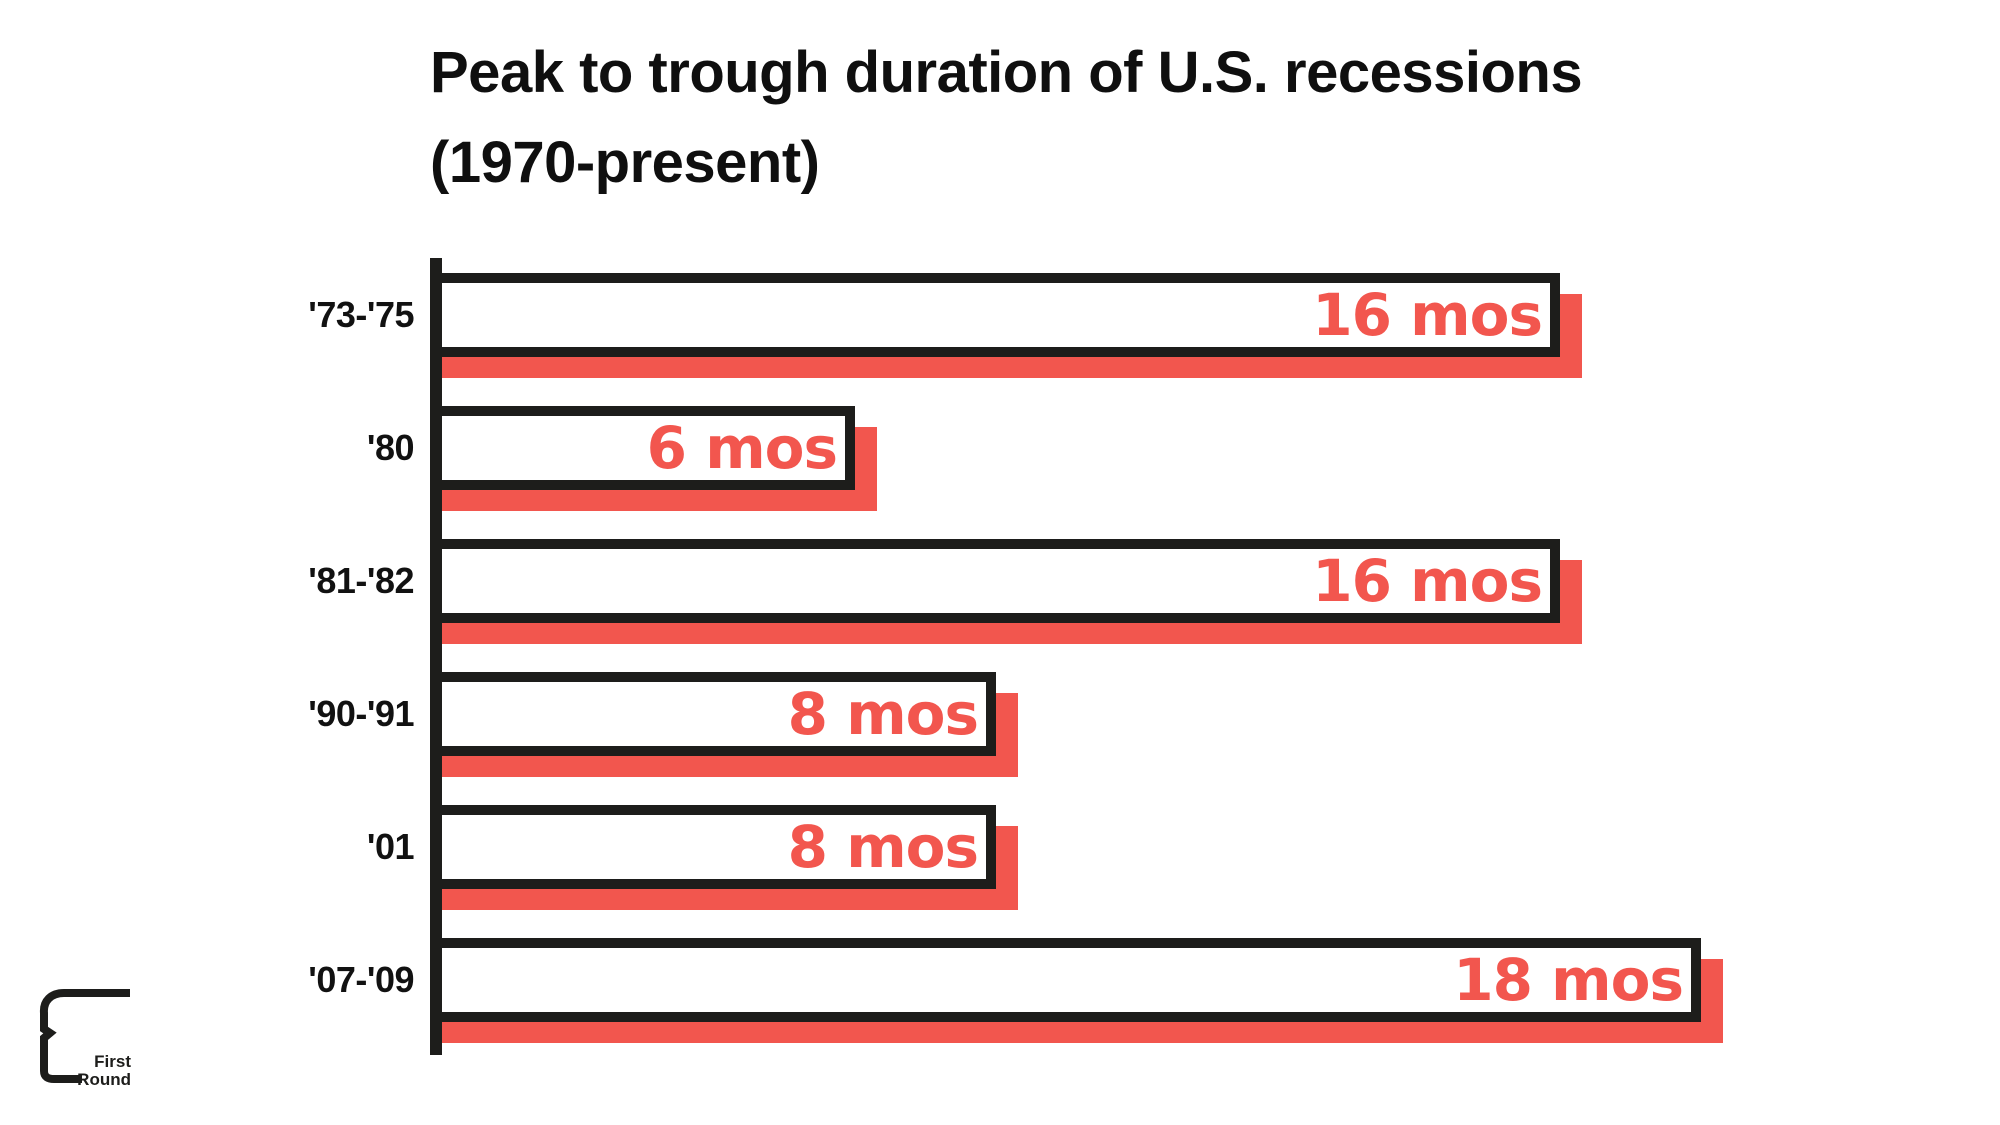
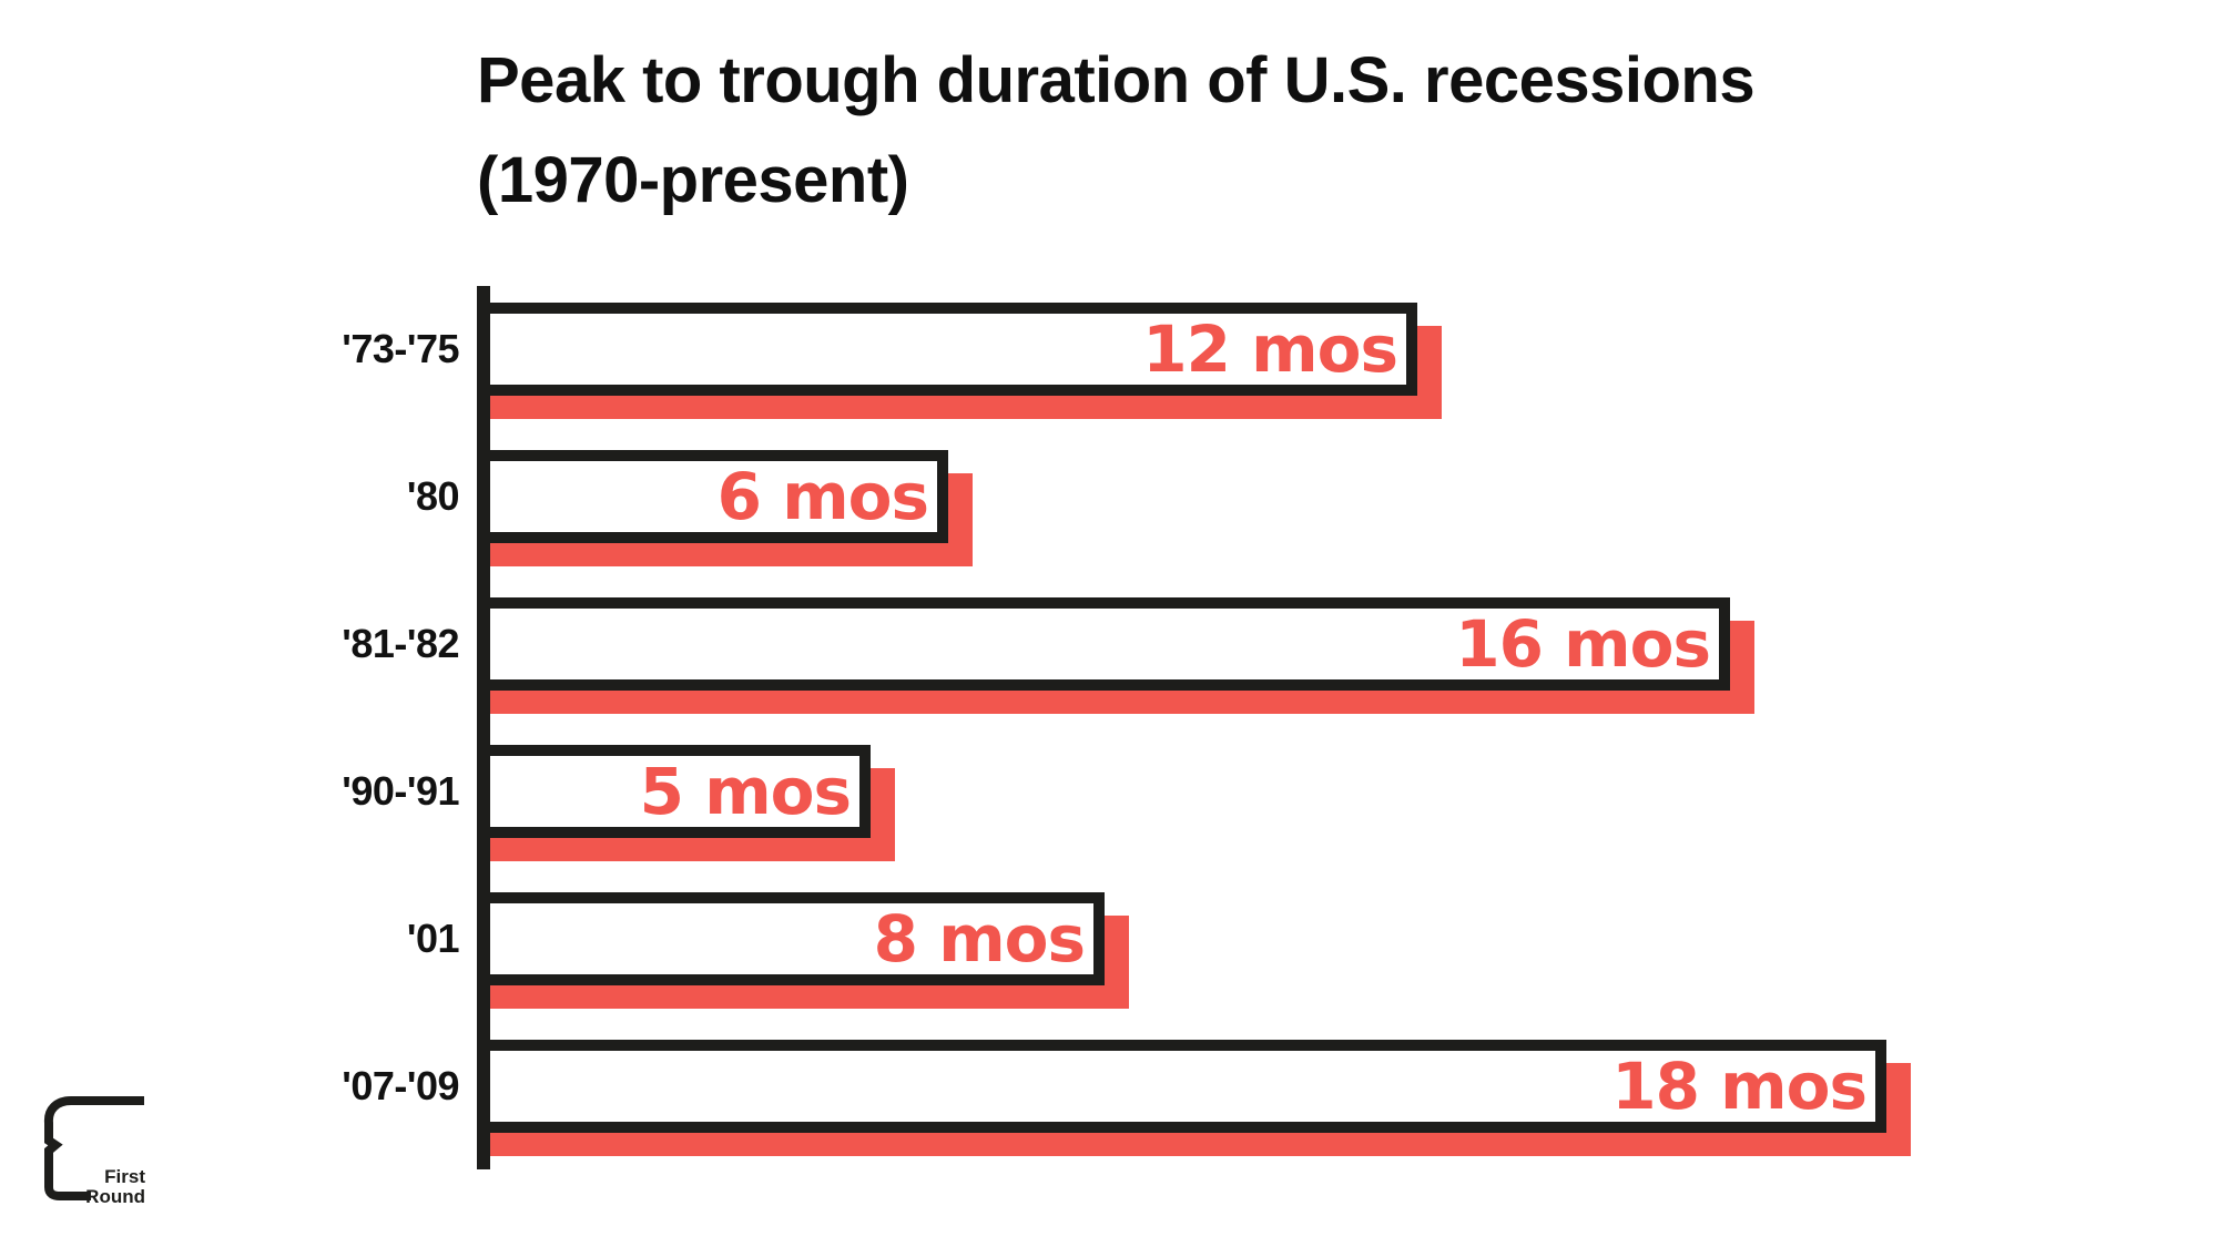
'73-'75: 16 -> 12
'90-'91: 8 -> 5
